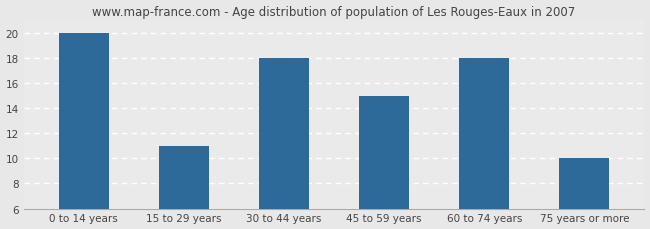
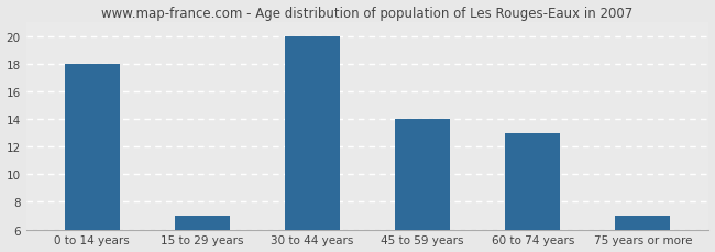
0 to 14 years: 20 -> 18
15 to 29 years: 11 -> 7
30 to 44 years: 18 -> 20
45 to 59 years: 15 -> 14
60 to 74 years: 18 -> 13
75 years or more: 10 -> 7
